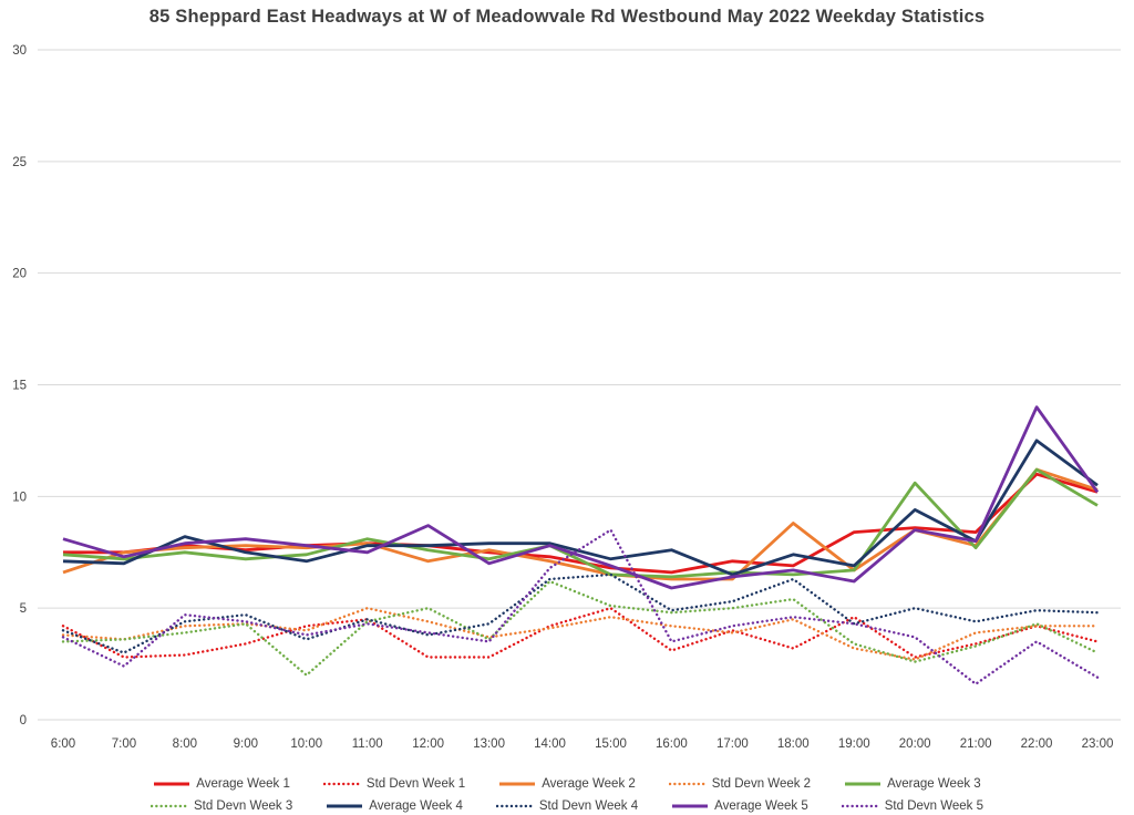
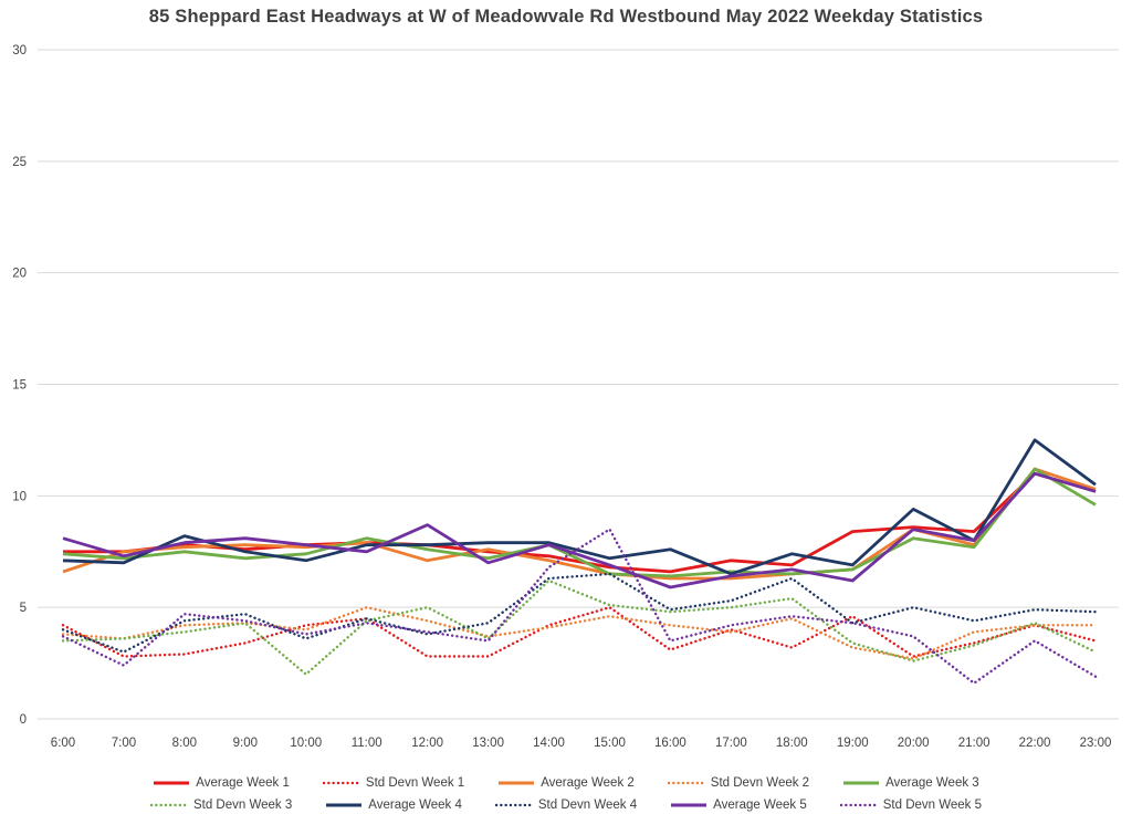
Average Week 2/18:00: 8.8 -> 6.5
Average Week 3/20:00: 10.6 -> 8.1
Average Week 5/22:00: 14.0 -> 11.0
